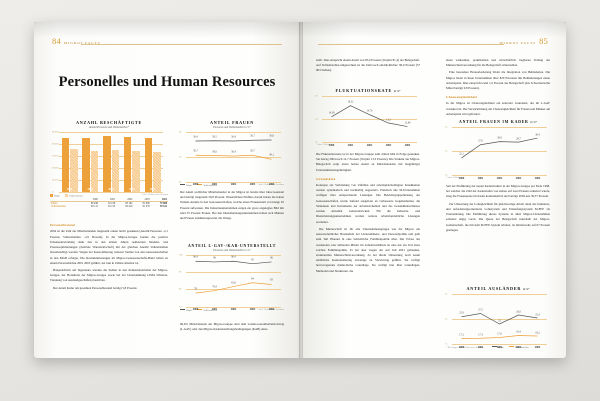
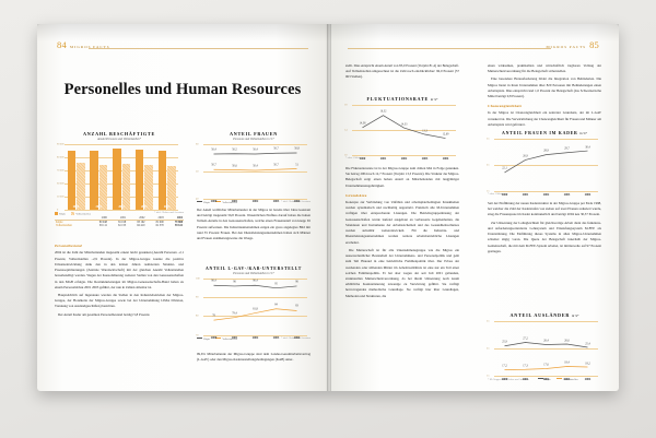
ANTEIL FRAUEN/Vollzeitstellen/2004: 49,1 -> 51
FLUKTUATIONSRATE in %*/2002: 14,76 -> 14,33
ANTEIL FRAUEN IM KADER in %*/2001: 27,6 -> 26,9
ANTEIL FRAUEN IM KADER in %*/2003: 28,7 -> 29,7
ANTEIL AUSLÄNDER in %*/Köpfe/2002: 23 -> 26,4
